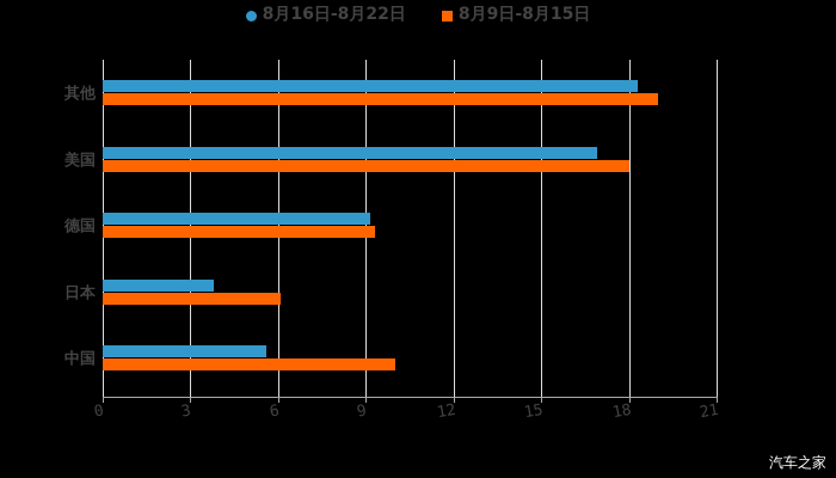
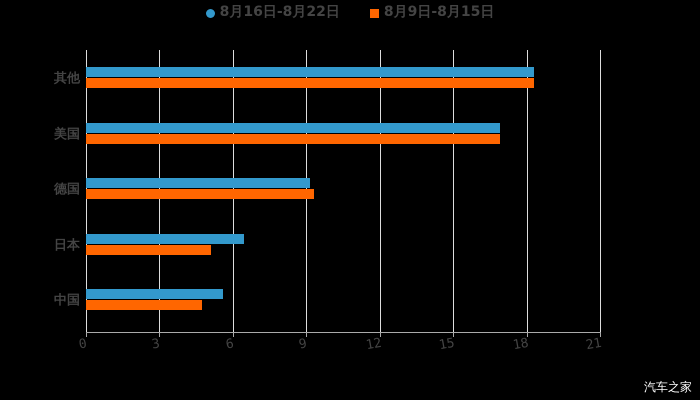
8月9日-8月15日/其他: 19.0 -> 18.3
8月9日-8月15日/美国: 18.0 -> 16.9
8月16日-8月22日/日本: 3.8 -> 6.5
8月9日-8月15日/日本: 6.1 -> 5.1
8月9日-8月15日/中国: 10.0 -> 4.8
